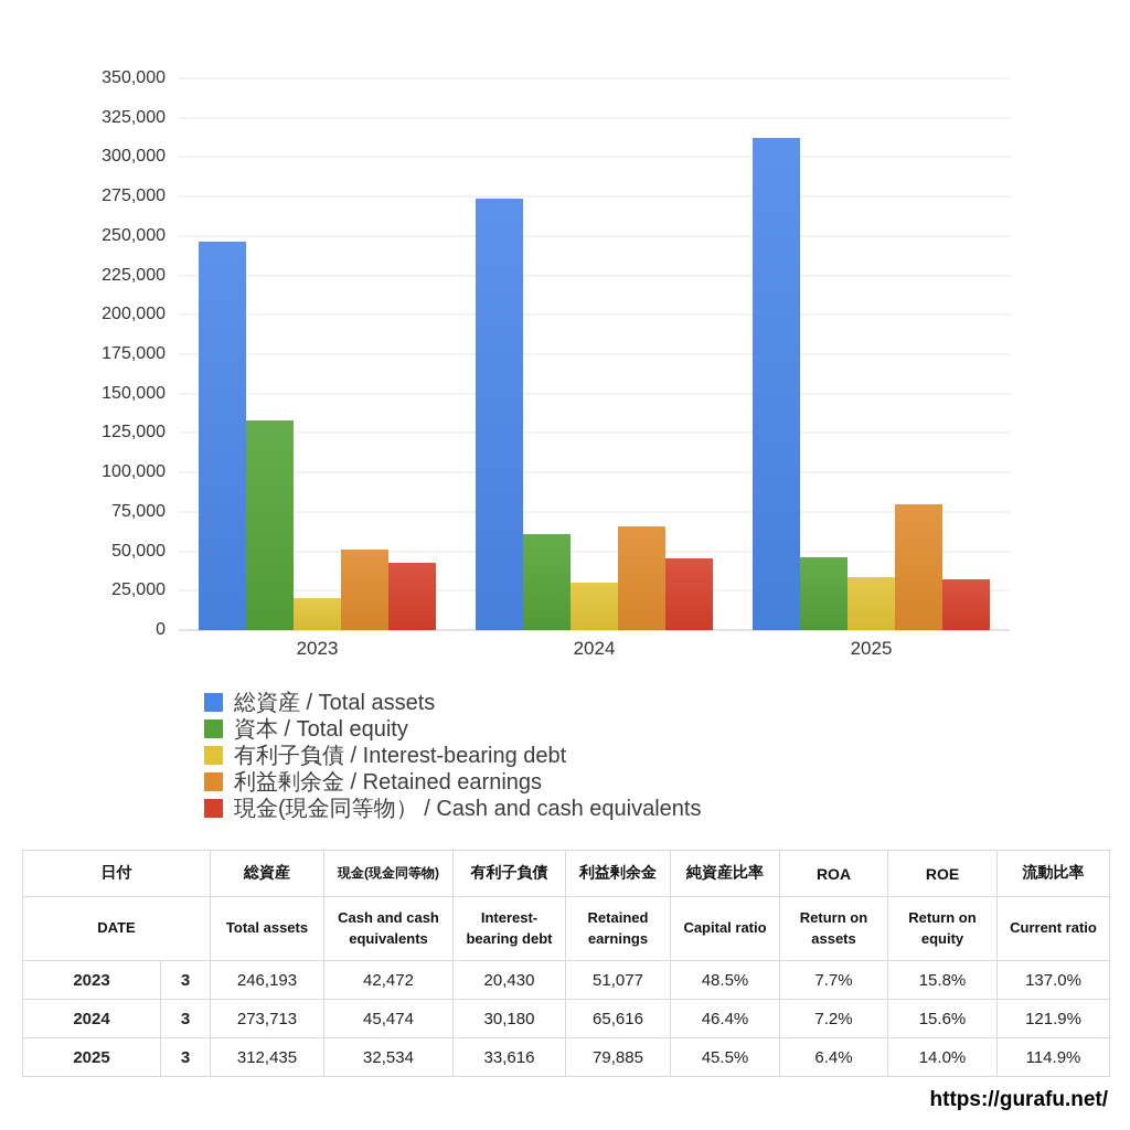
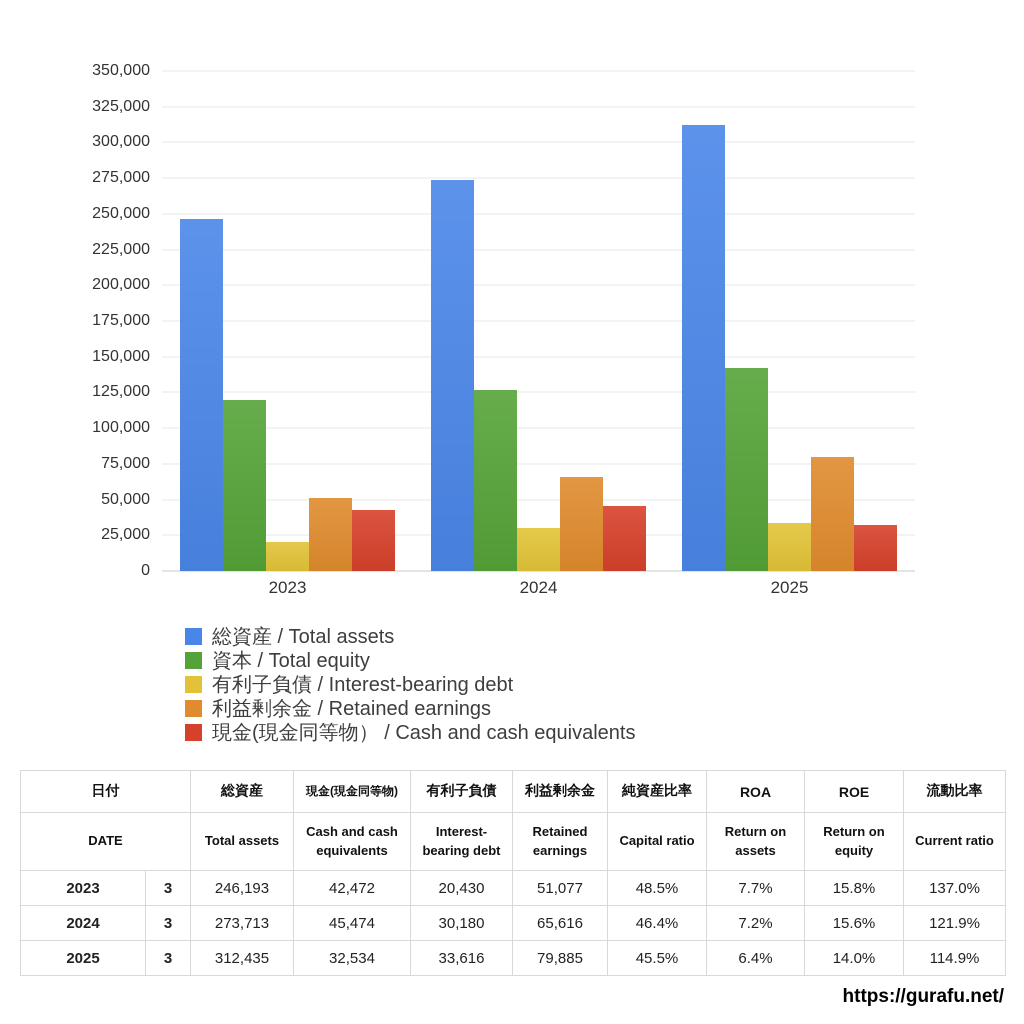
資本 / Total equity/2023: 133000 -> 119000
資本 / Total equity/2024: 61000 -> 127000
資本 / Total equity/2025: 46000 -> 142000
